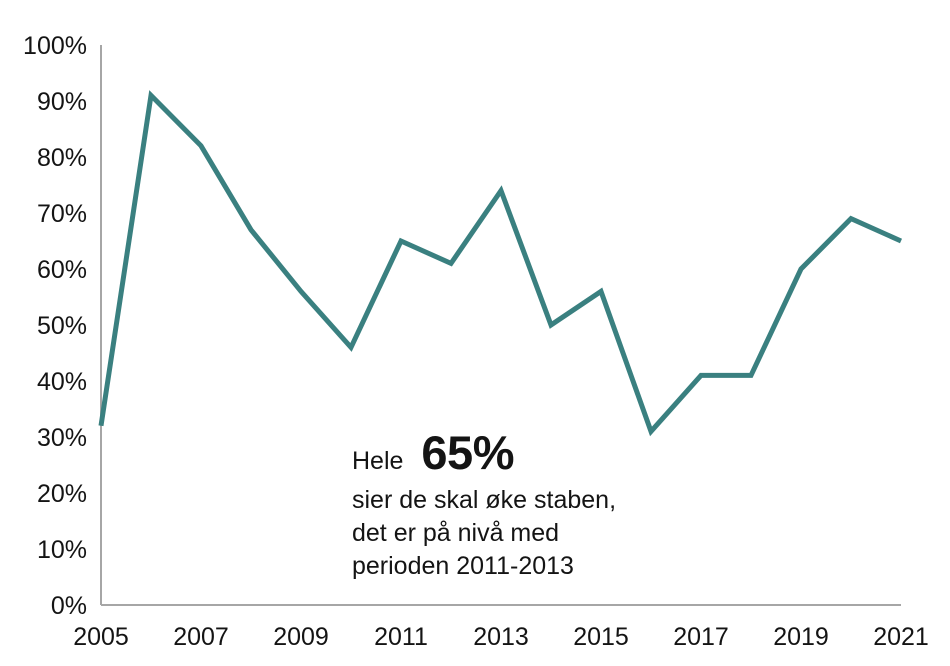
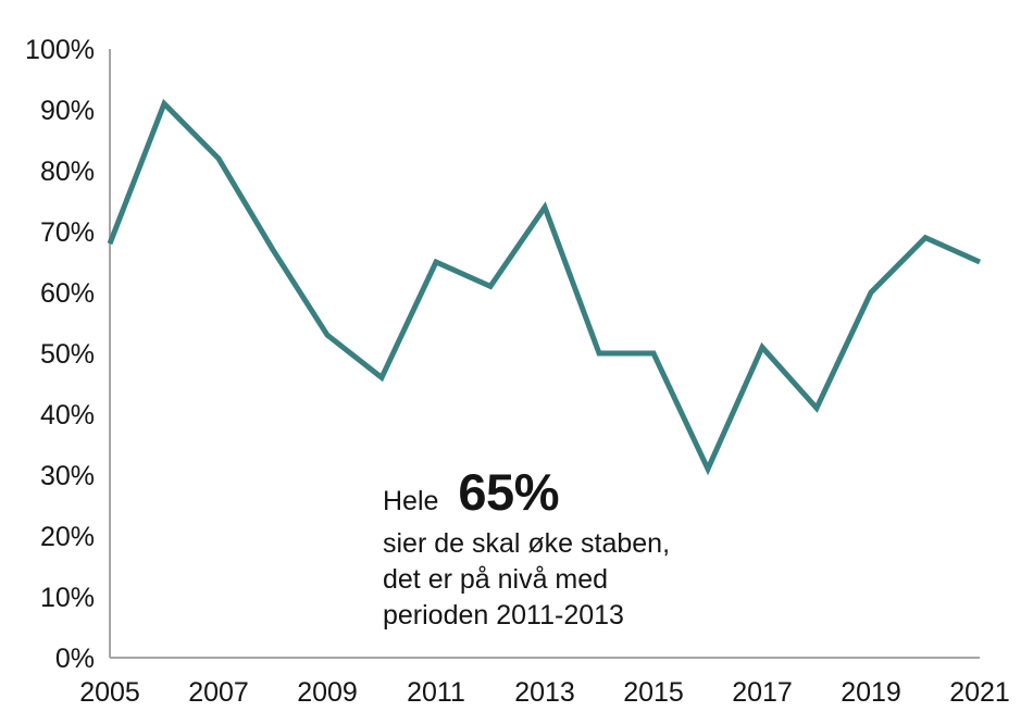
2005: 32% -> 68%
2009: 56% -> 53%
2015: 56% -> 50%
2017: 41% -> 51%
